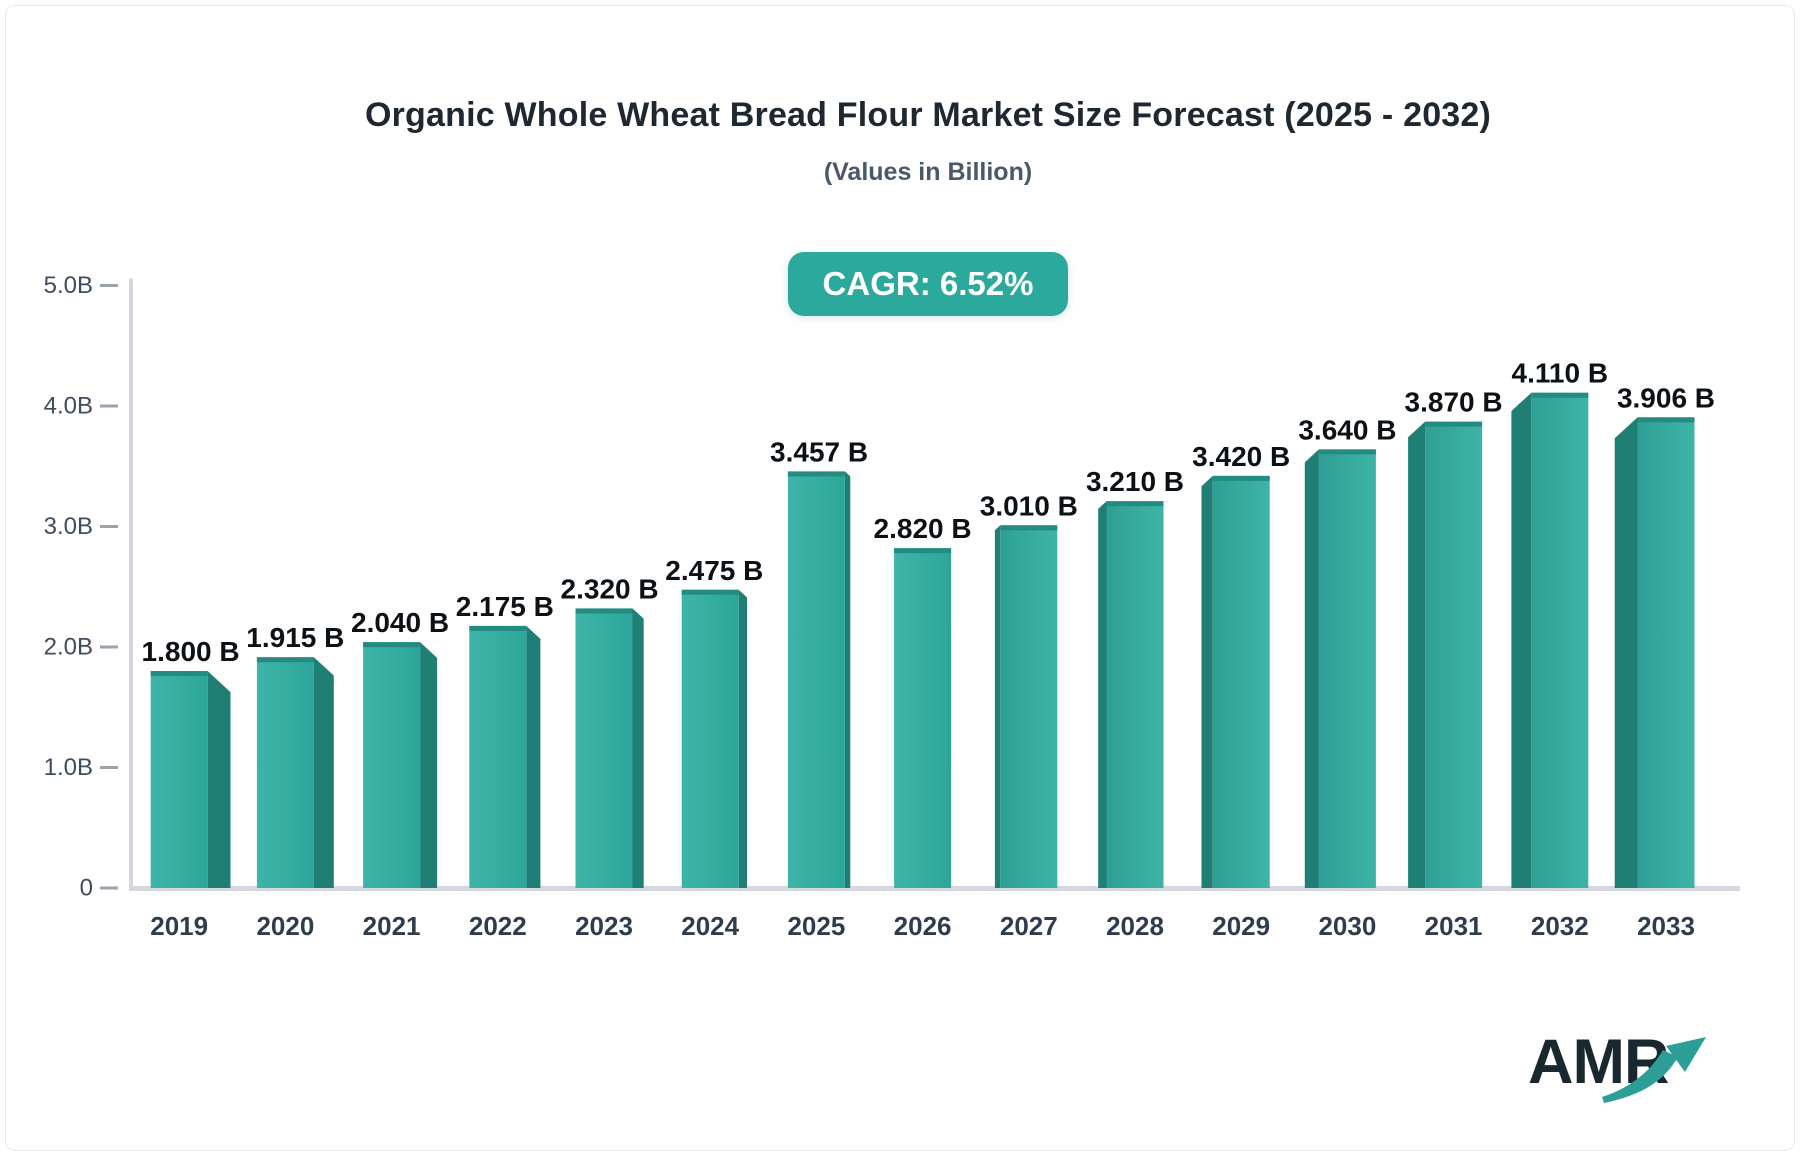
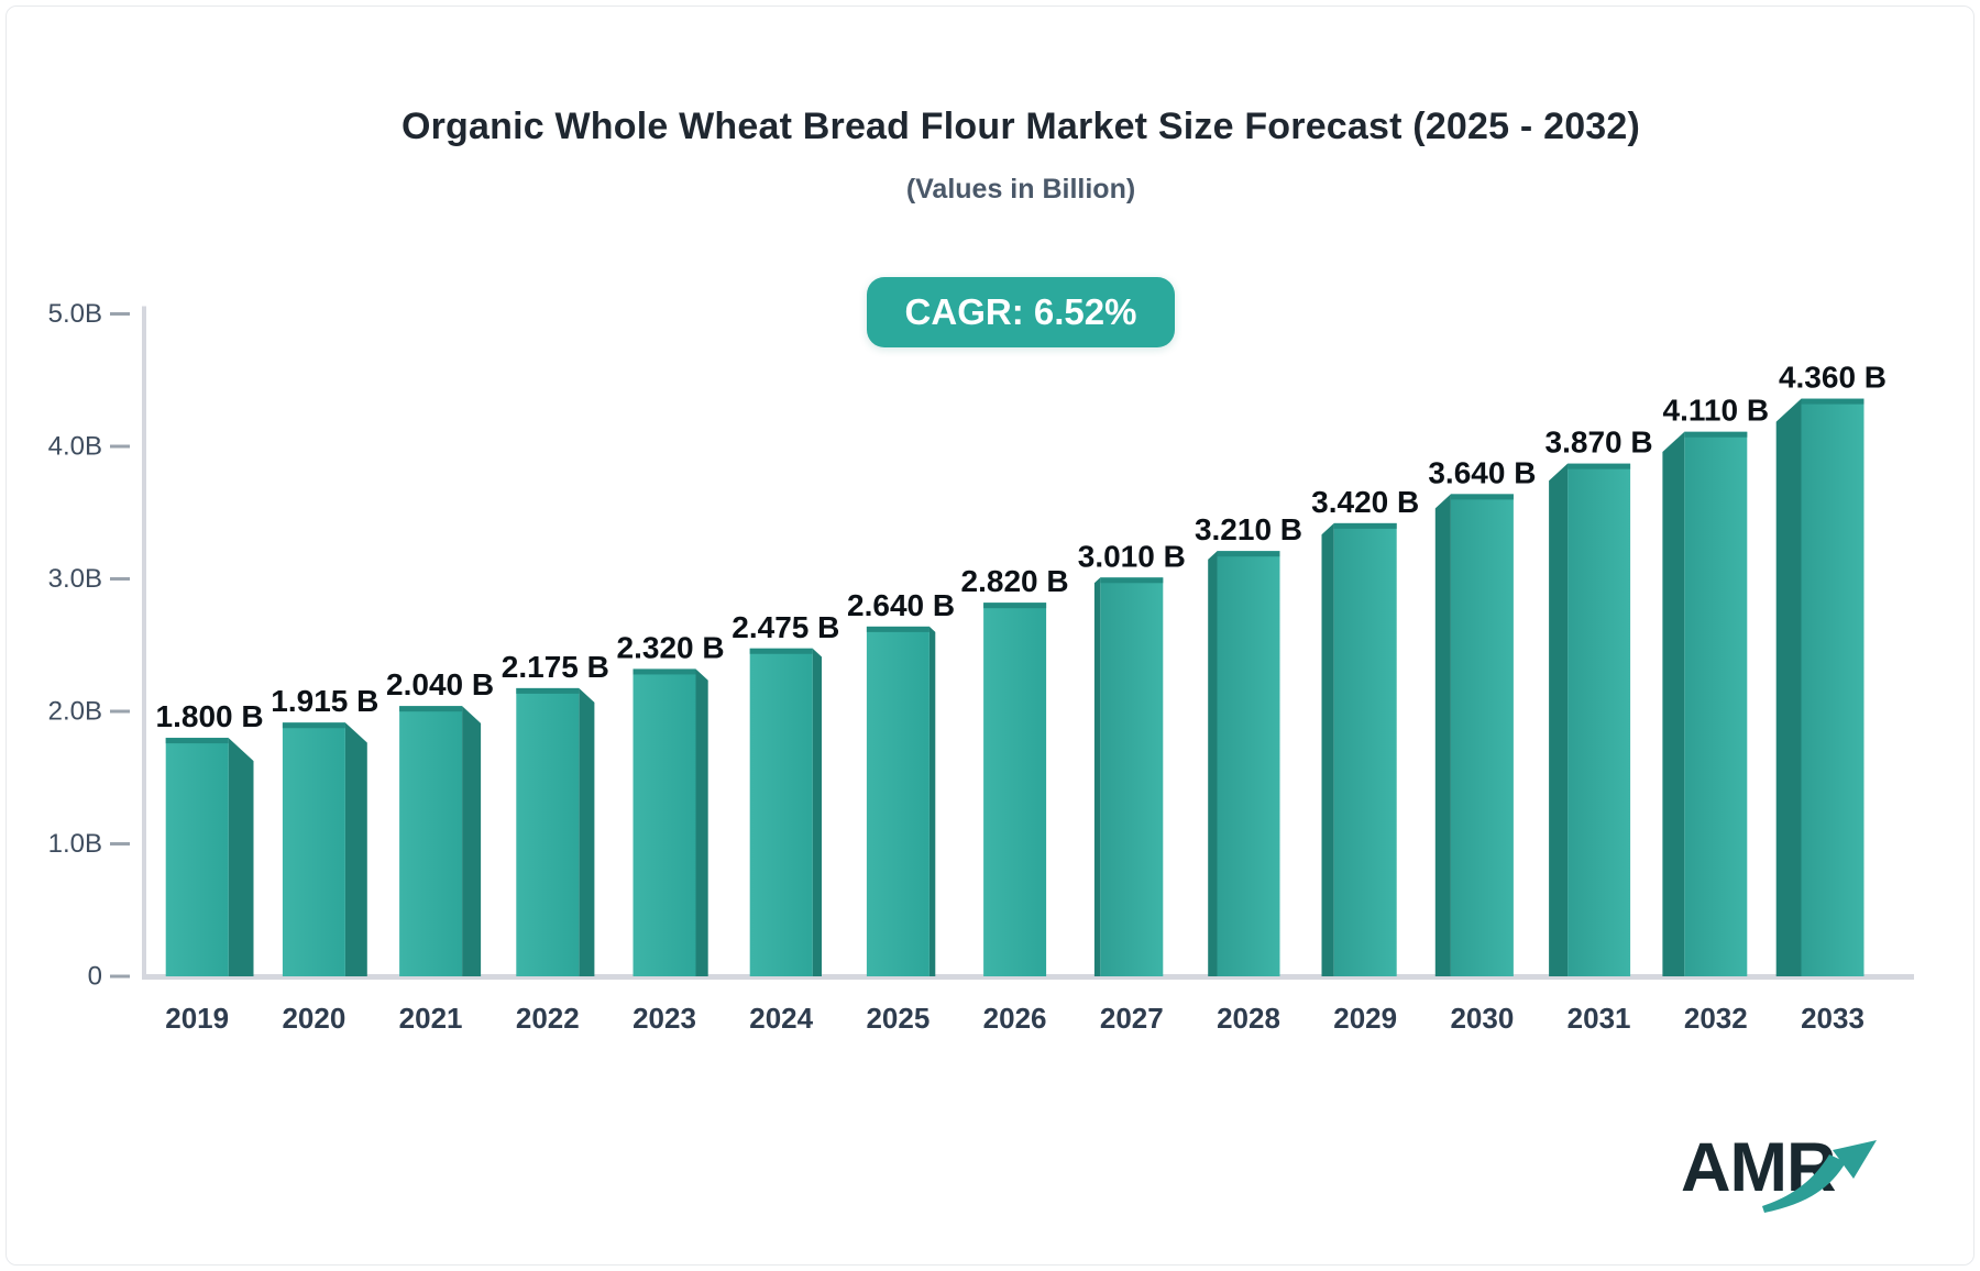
2025: 3.457 -> 2.640
2033: 3.906 -> 4.360
